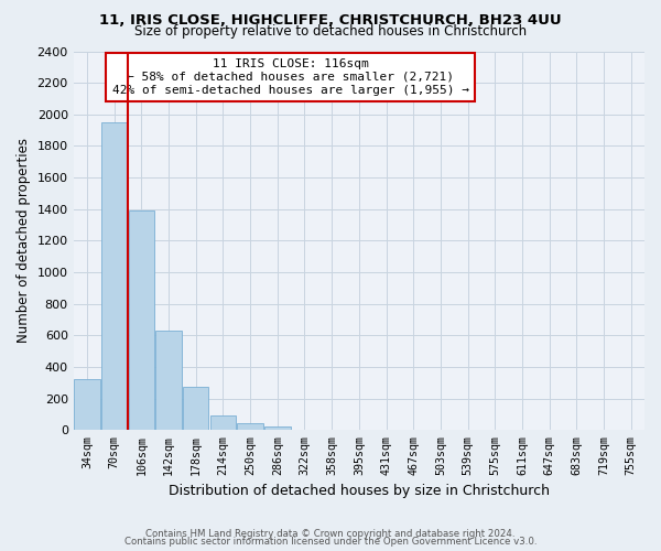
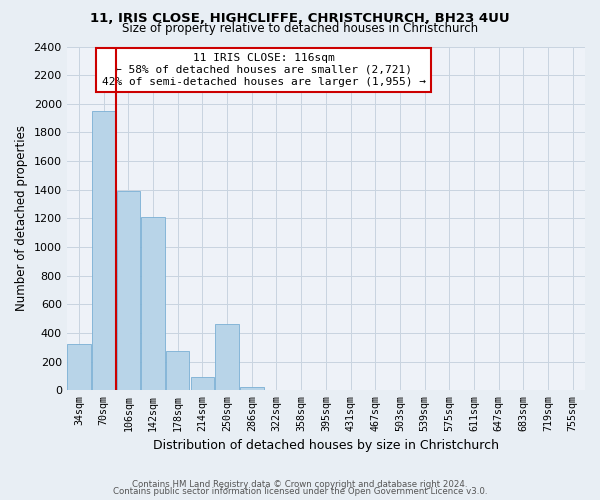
142sqm: 630 -> 1210
250sqm: 40 -> 460
